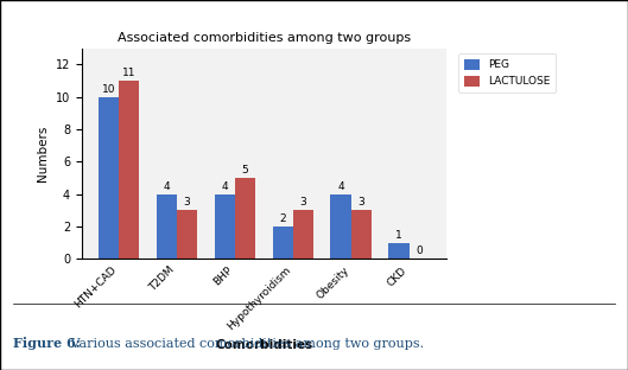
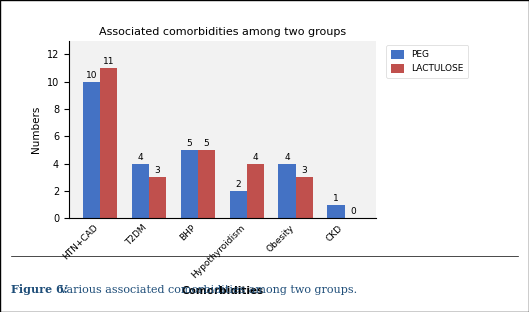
PEG/BHP: 4 -> 5
LACTULOSE/Hypothyroidism: 3 -> 4
